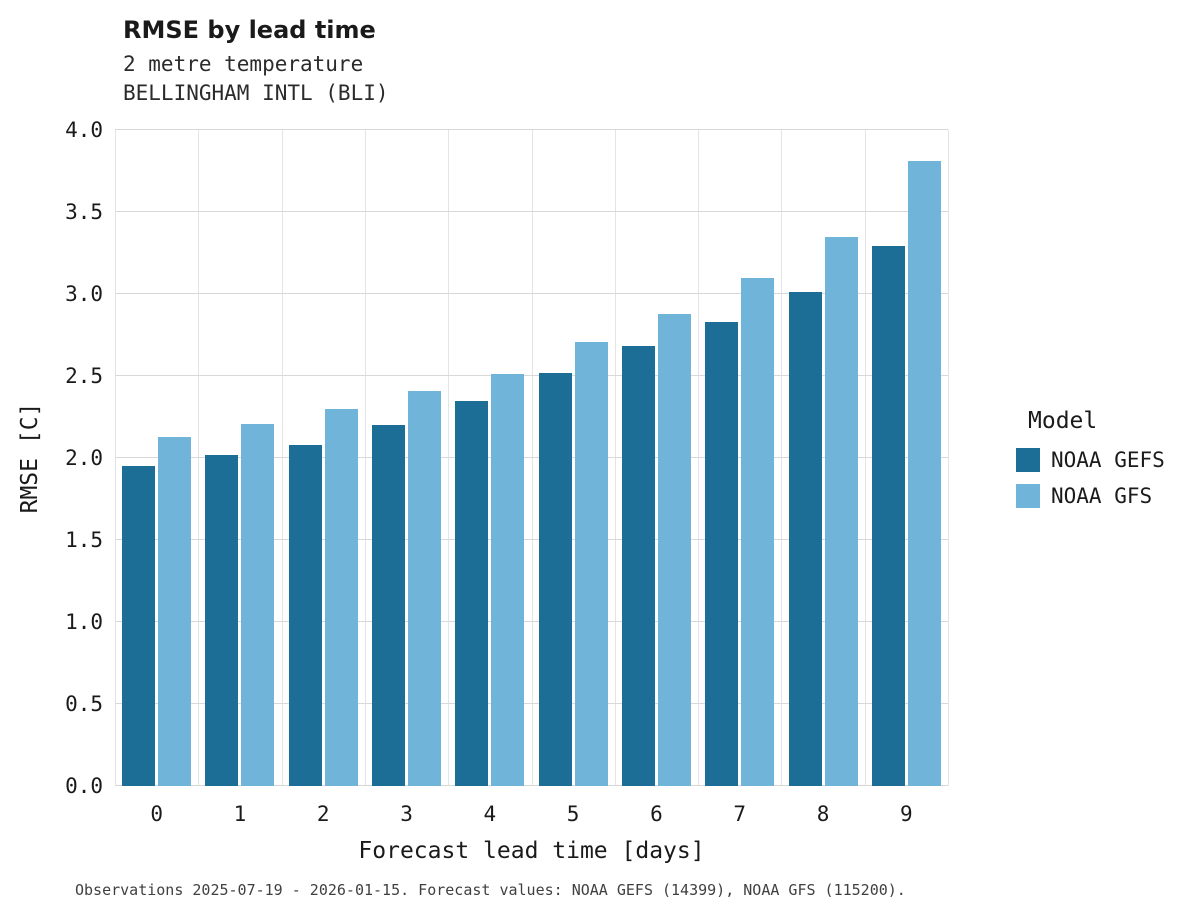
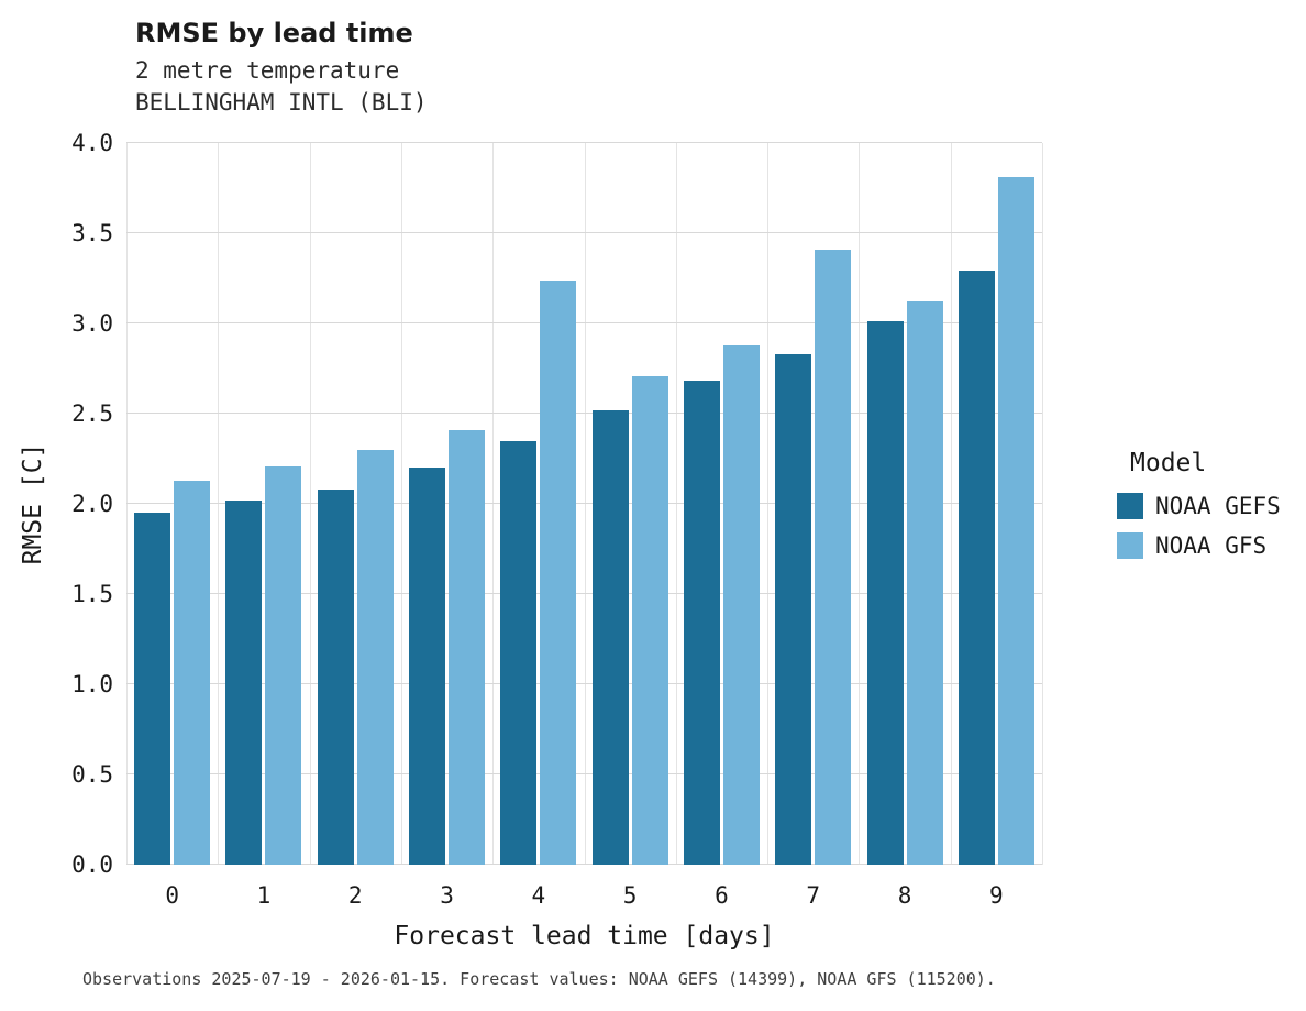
NOAA GFS/4: 2.51 -> 3.24
NOAA GFS/7: 3.10 -> 3.41
NOAA GFS/8: 3.35 -> 3.12
